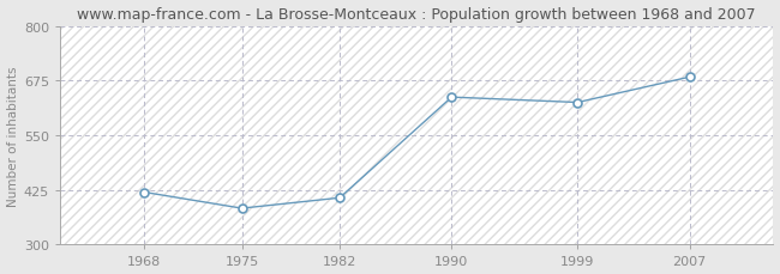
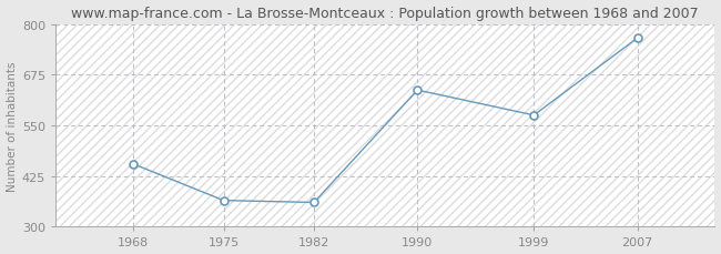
1968: 420 -> 455
1975: 383 -> 365
1982: 407 -> 360
1999: 625 -> 575
2007: 683 -> 765
